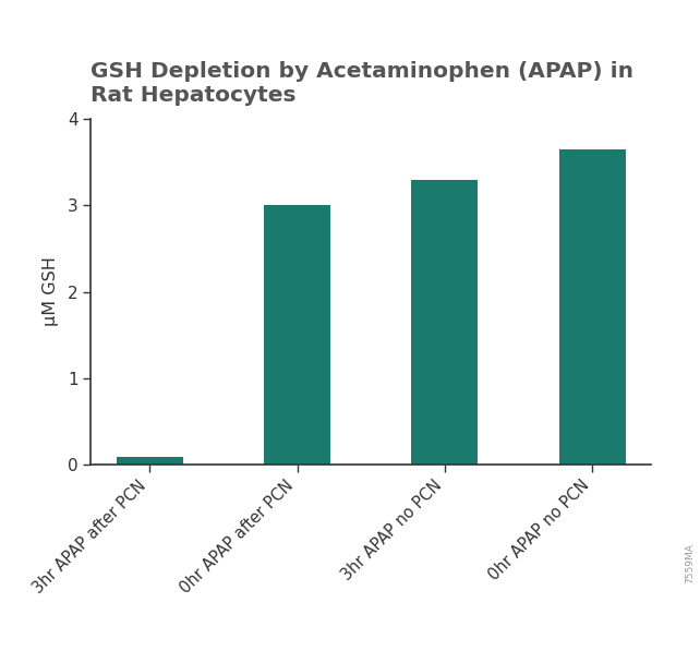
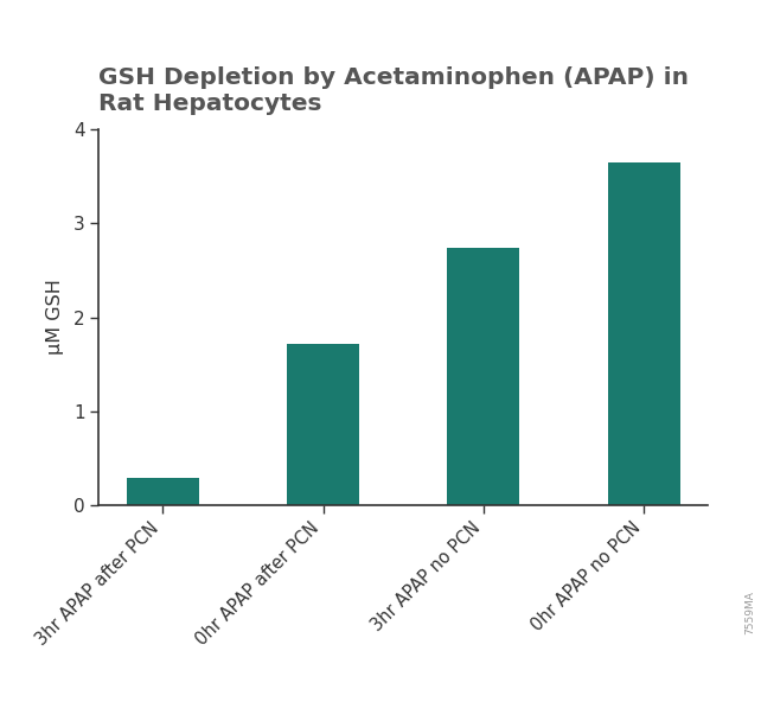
3hr APAP after PCN: 0.08 -> 0.28
0hr APAP after PCN: 3.00 -> 1.72
3hr APAP no PCN: 3.30 -> 2.74
